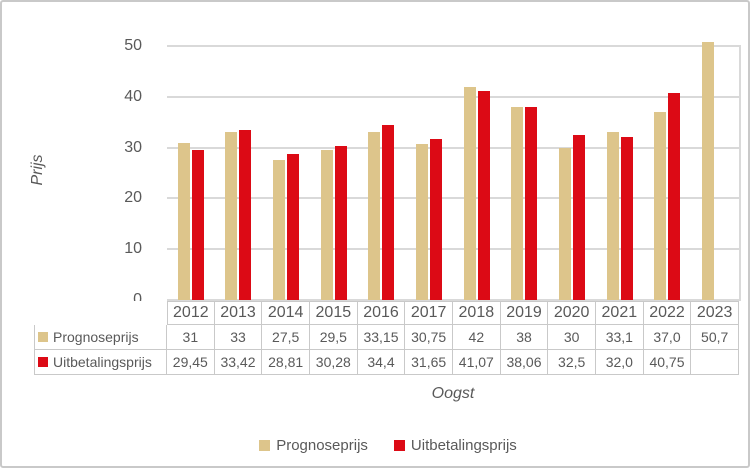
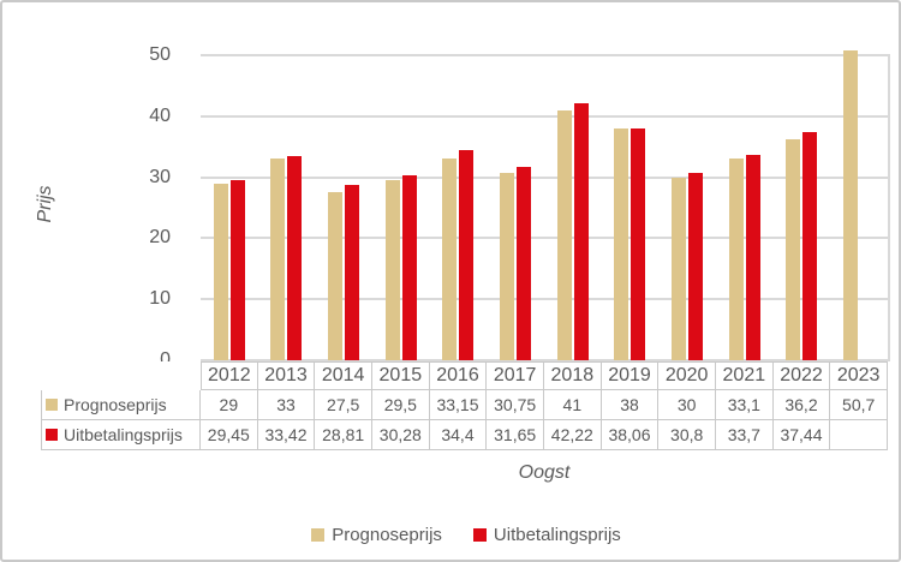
Prognoseprijs/2012: 31 -> 29
Prognoseprijs/2018: 42 -> 41
Uitbetalingsprijs/2018: 41,07 -> 42,22
Uitbetalingsprijs/2020: 32,5 -> 30,8
Uitbetalingsprijs/2021: 32,0 -> 33,7
Prognoseprijs/2022: 37,0 -> 36,2
Uitbetalingsprijs/2022: 40,75 -> 37,44
